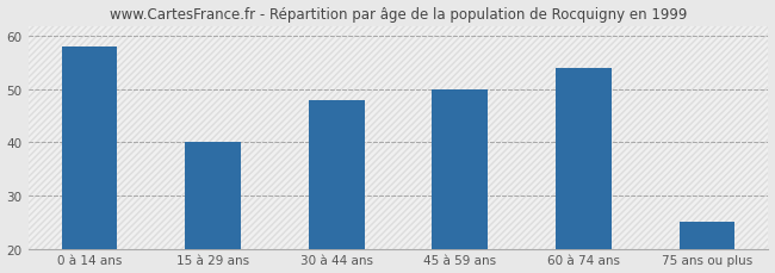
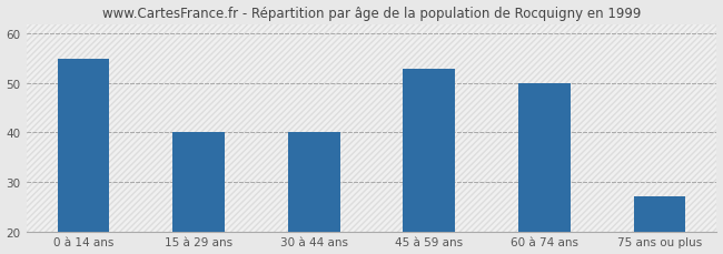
0 à 14 ans: 58 -> 55
30 à 44 ans: 48 -> 40
45 à 59 ans: 50 -> 53
60 à 74 ans: 54 -> 50
75 ans ou plus: 25 -> 27
